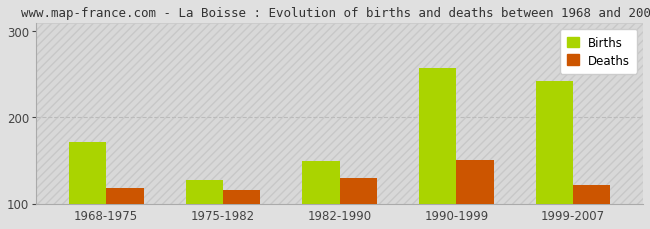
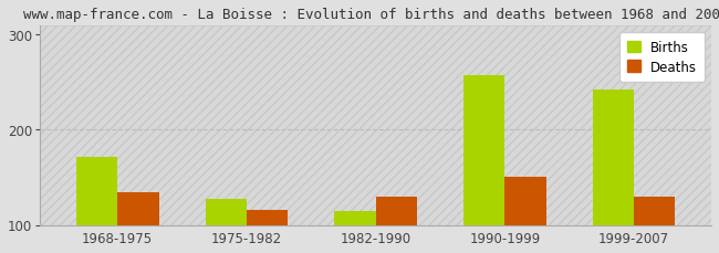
Deaths/1968-1975: 118 -> 134
Births/1982-1990: 149 -> 114
Deaths/1999-2007: 121 -> 130
